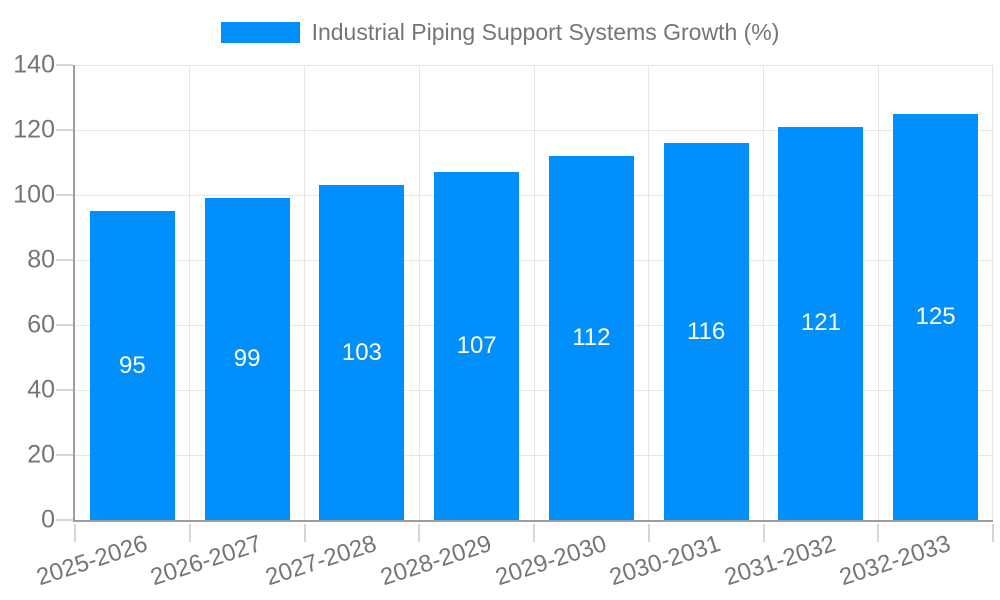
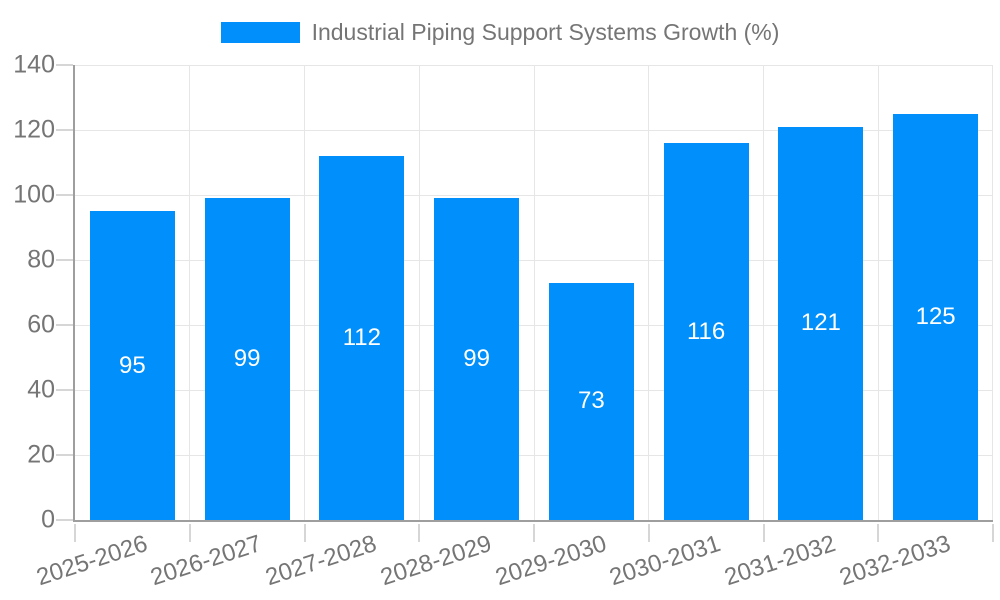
2027-2028: 103 -> 112
2028-2029: 107 -> 99
2029-2030: 112 -> 73
